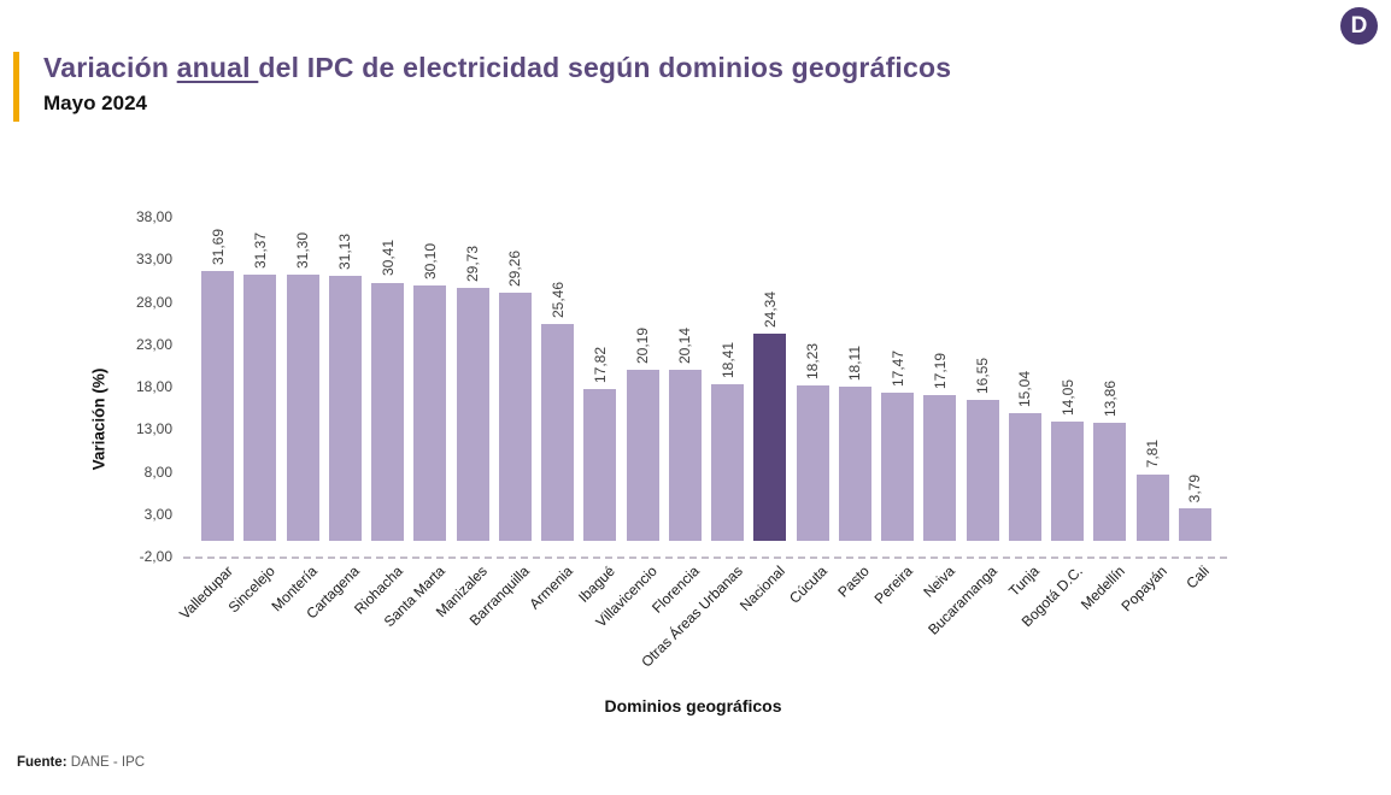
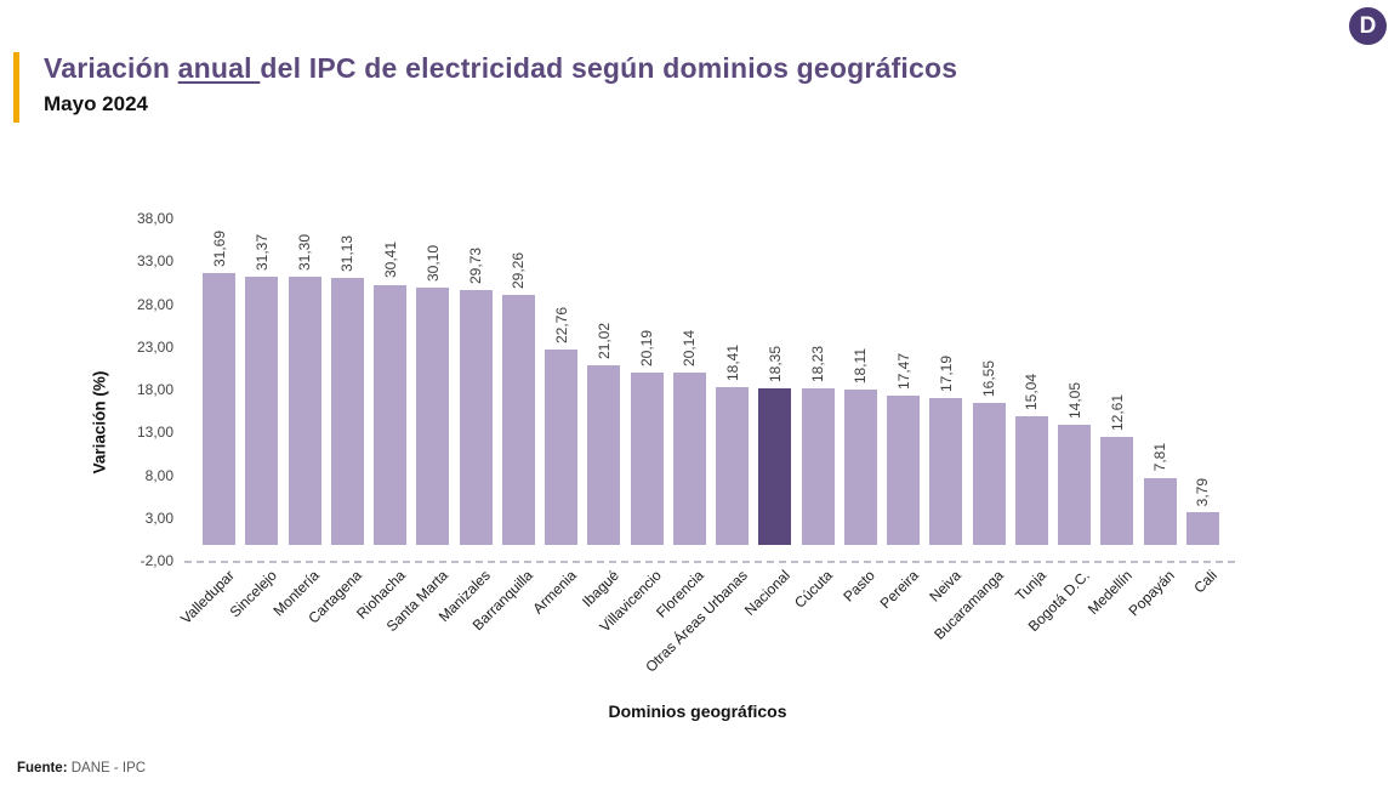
Armenia: 25,46 -> 22,76
Ibagué: 17,82 -> 21,02
Nacional: 24,34 -> 18,35
Medellín: 13,86 -> 12,61
